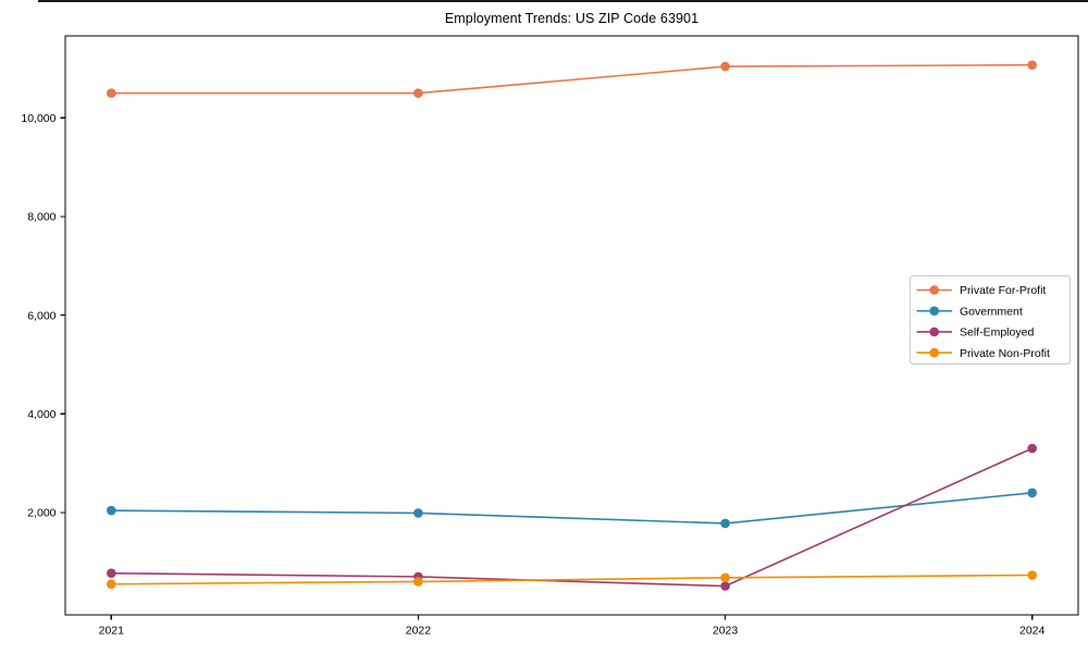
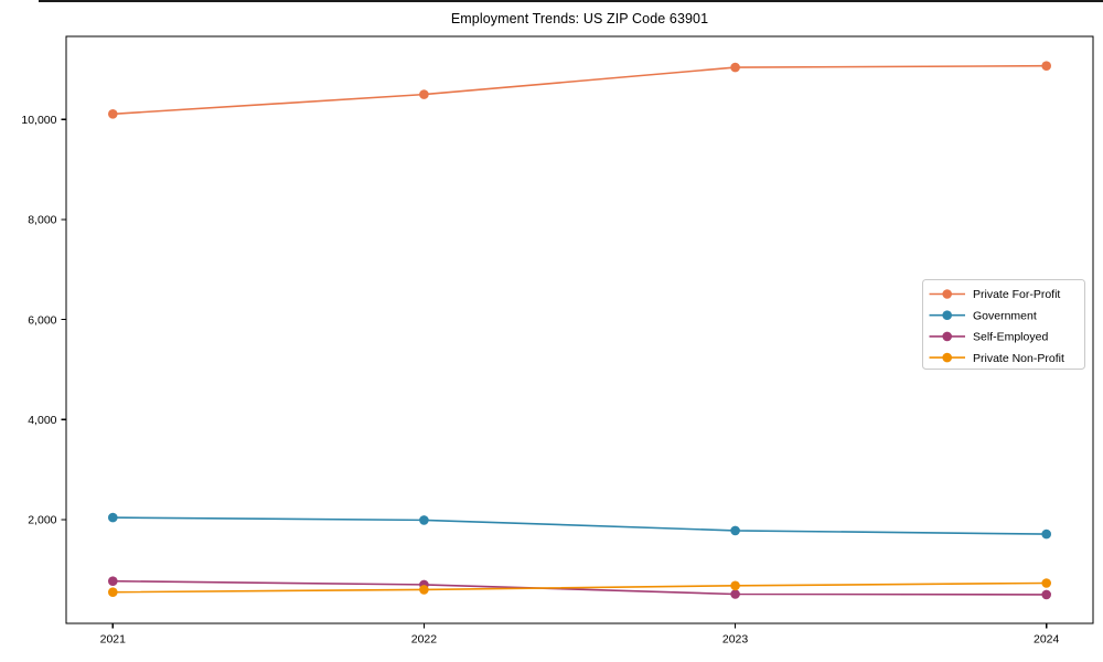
Private For-Profit/2021: 10500 -> 10100
Government/2024: 2400 -> 1700
Self-Employed/2024: 3300 -> 500
